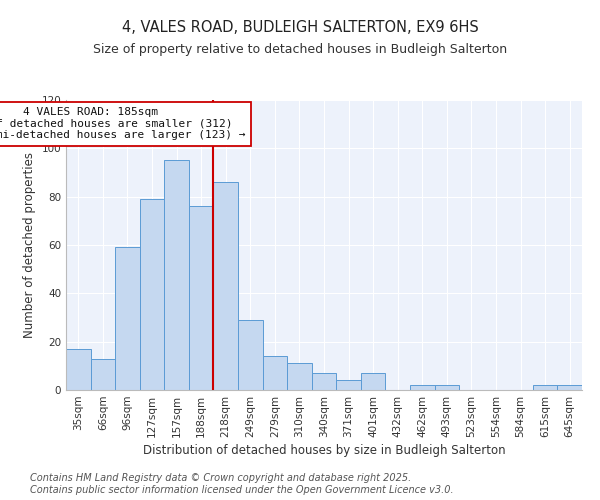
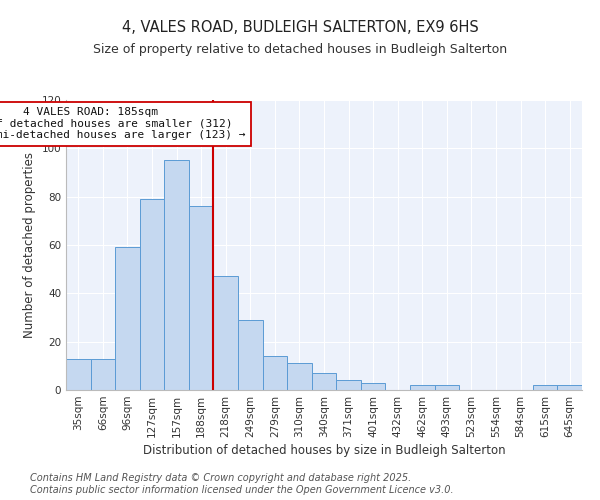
35sqm: 17 -> 13
218sqm: 86 -> 47
401sqm: 7 -> 3
